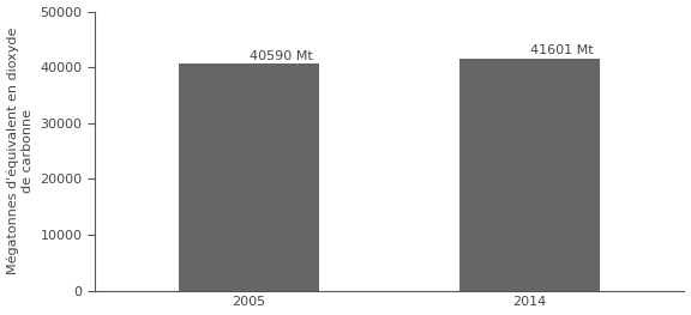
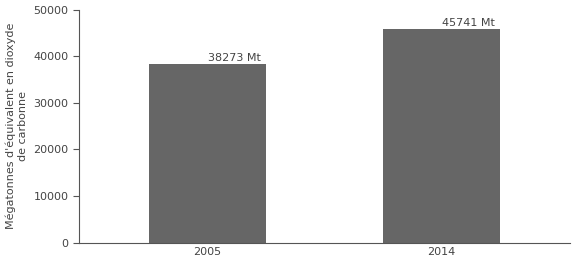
2005: 40590 -> 38273
2014: 41601 -> 45741
